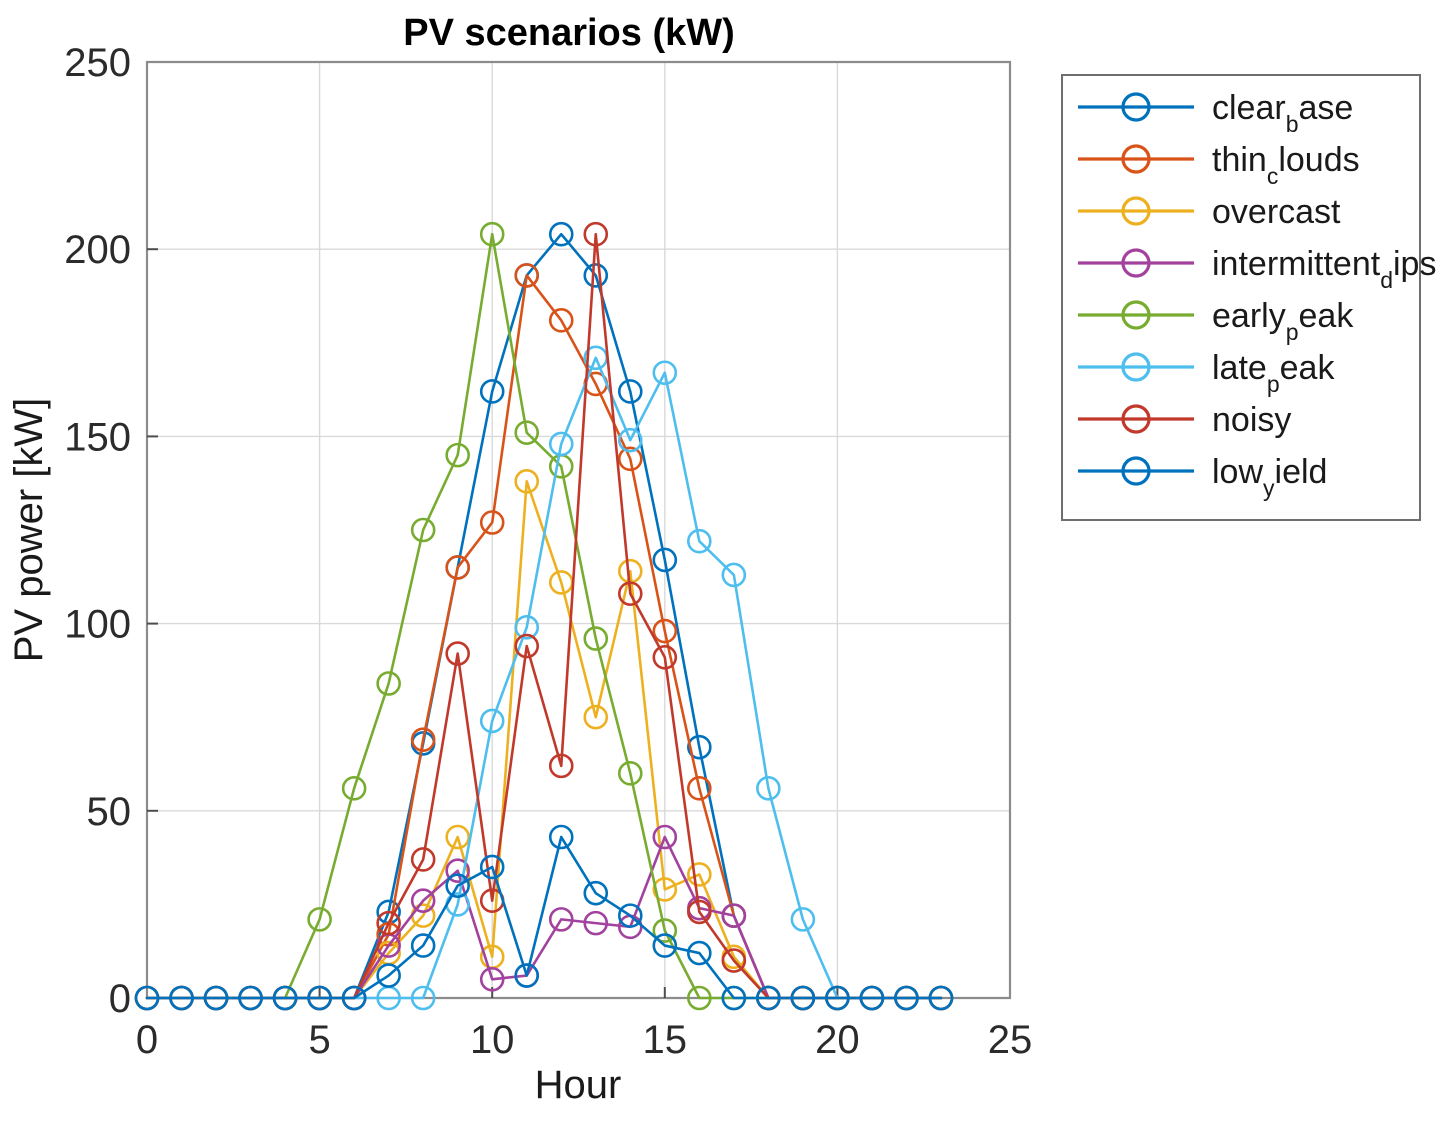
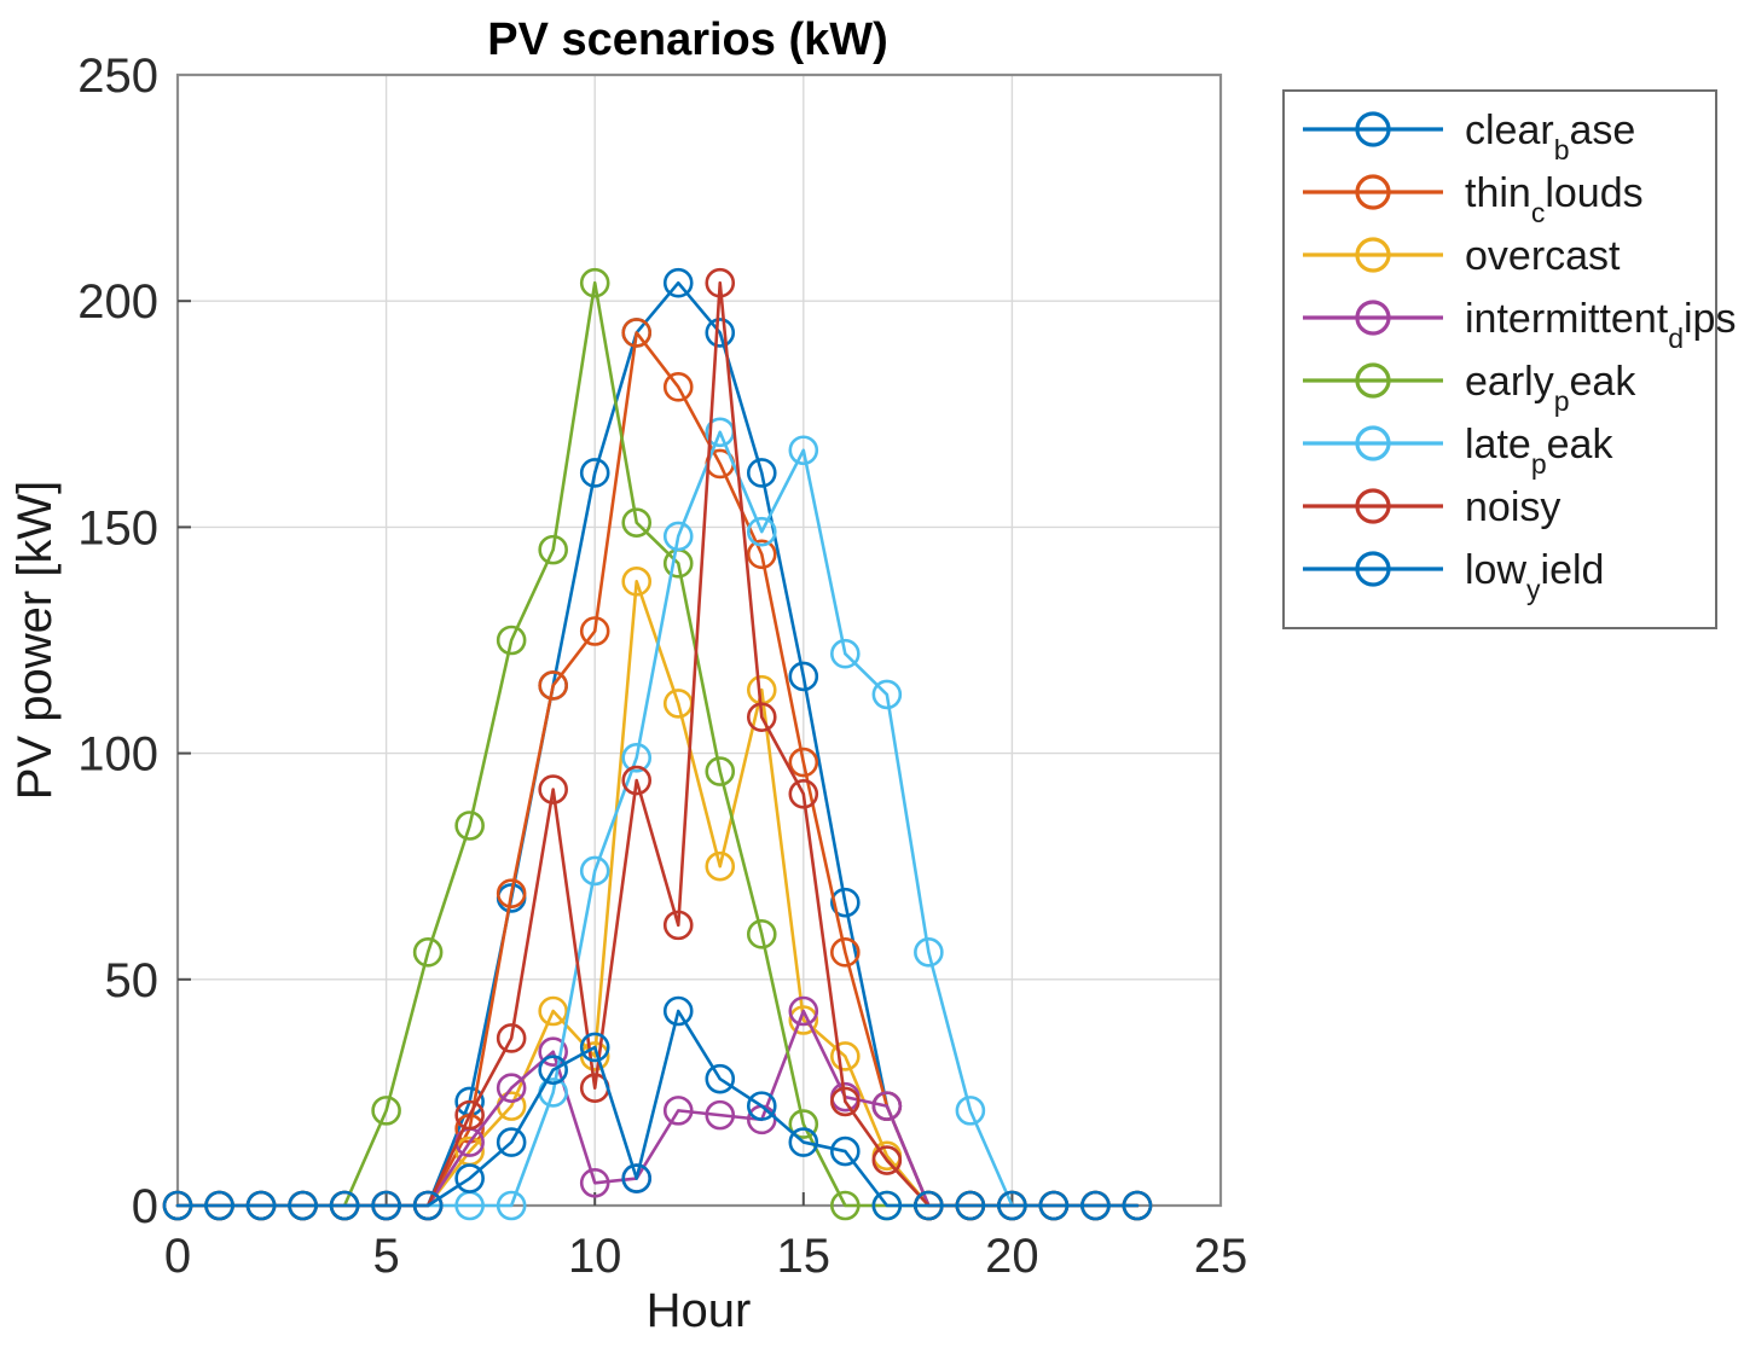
overcast/10: 11 -> 33
overcast/15: 29 -> 41
